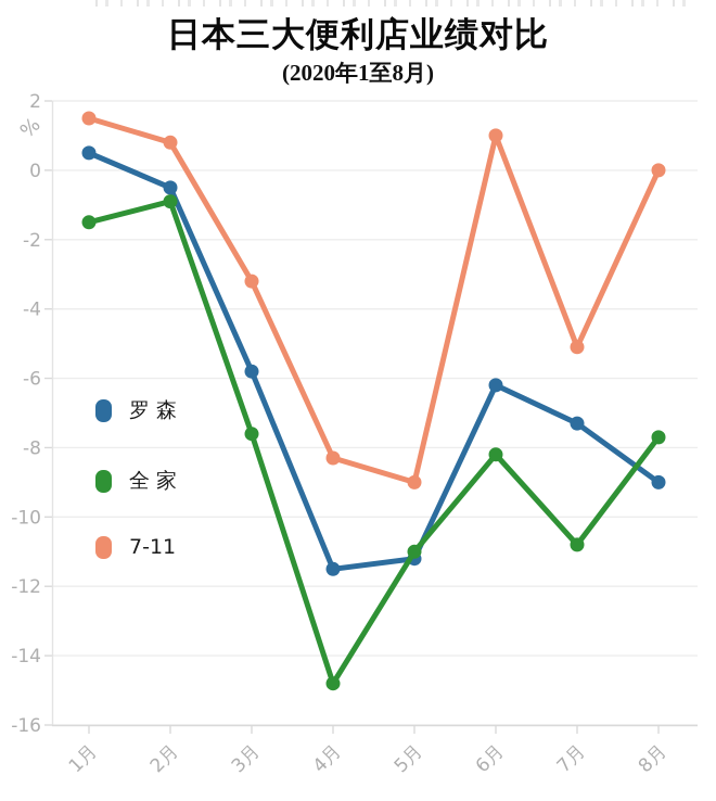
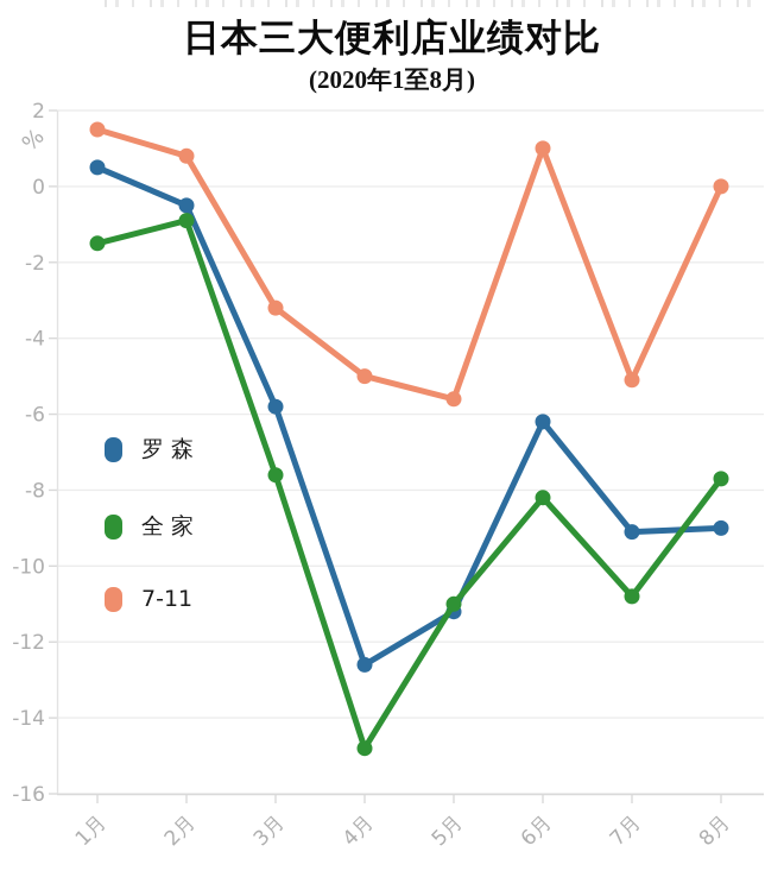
罗 森/4月: -11.5 -> -12.6
7-11/4月: -8.3 -> -5.0
7-11/5月: -9.0 -> -5.6
罗 森/7月: -7.3 -> -9.1
